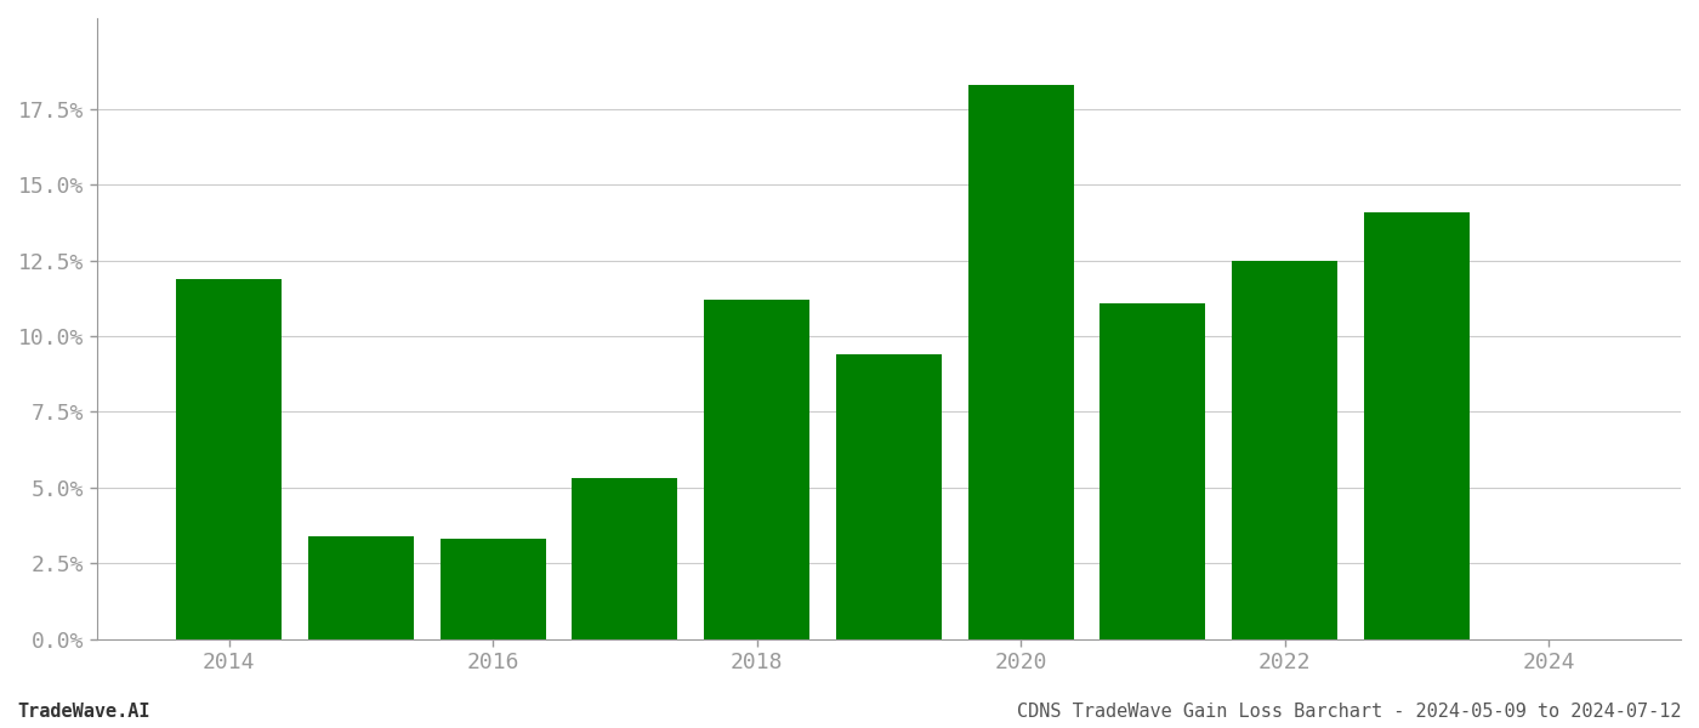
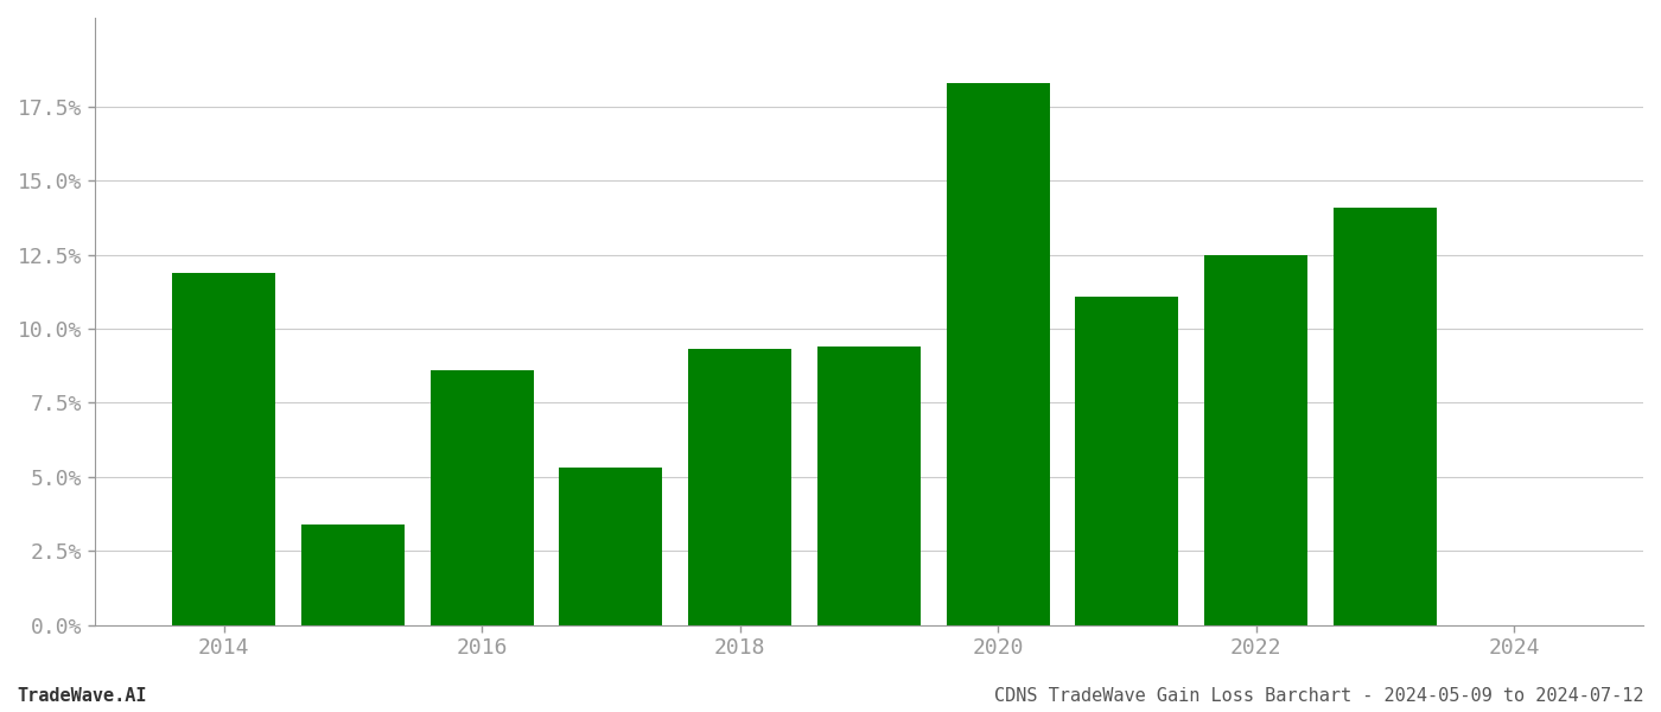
2016: 3.3% -> 8.6%
2018: 11.2% -> 9.3%
